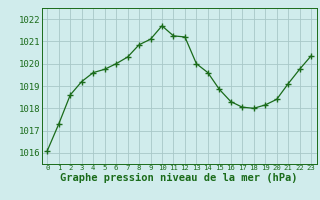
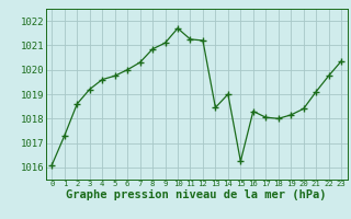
13: 1020.00 -> 1018.45
14: 1019.60 -> 1019.00
15: 1018.85 -> 1016.25
